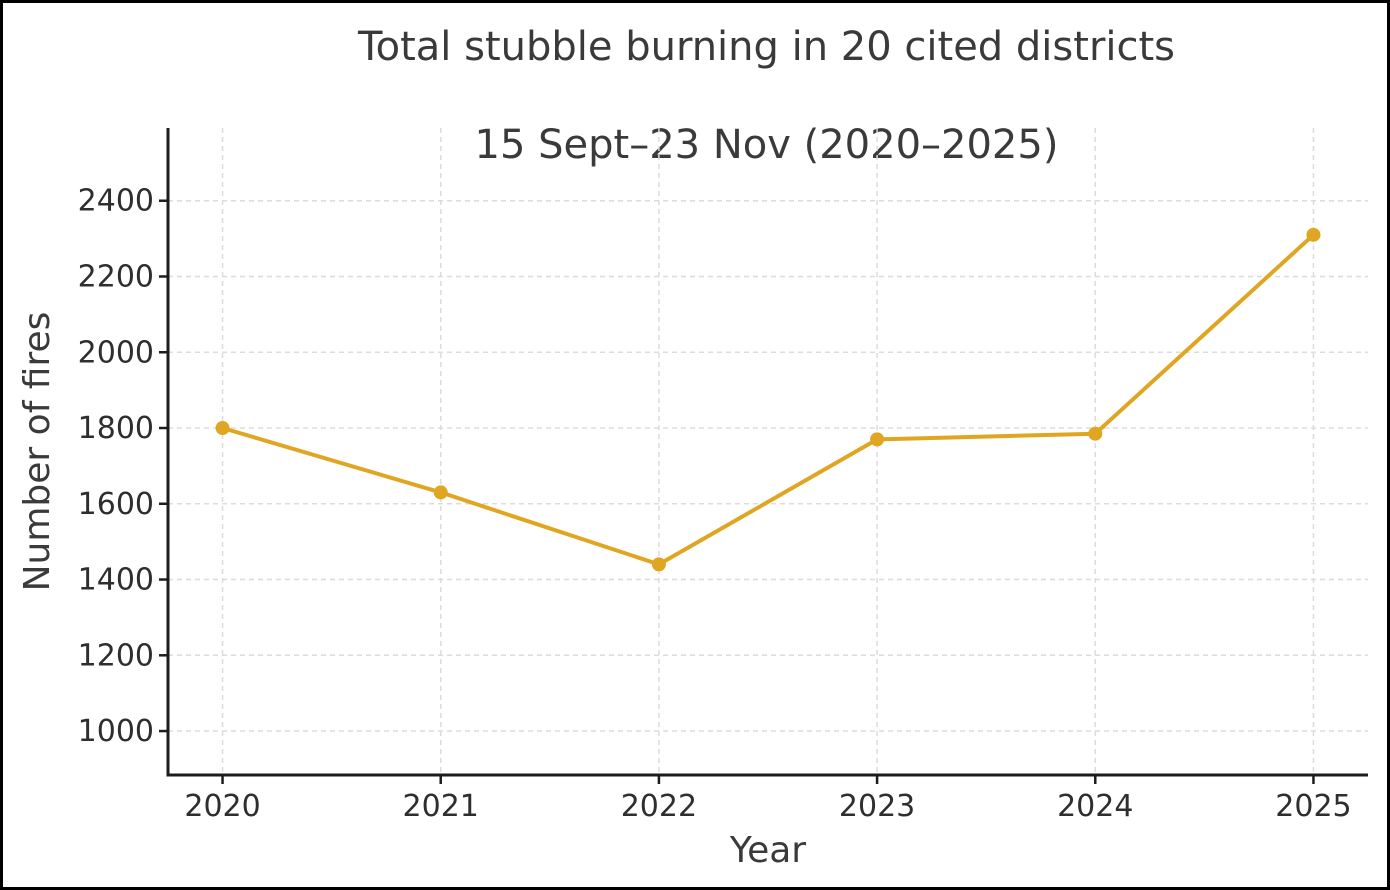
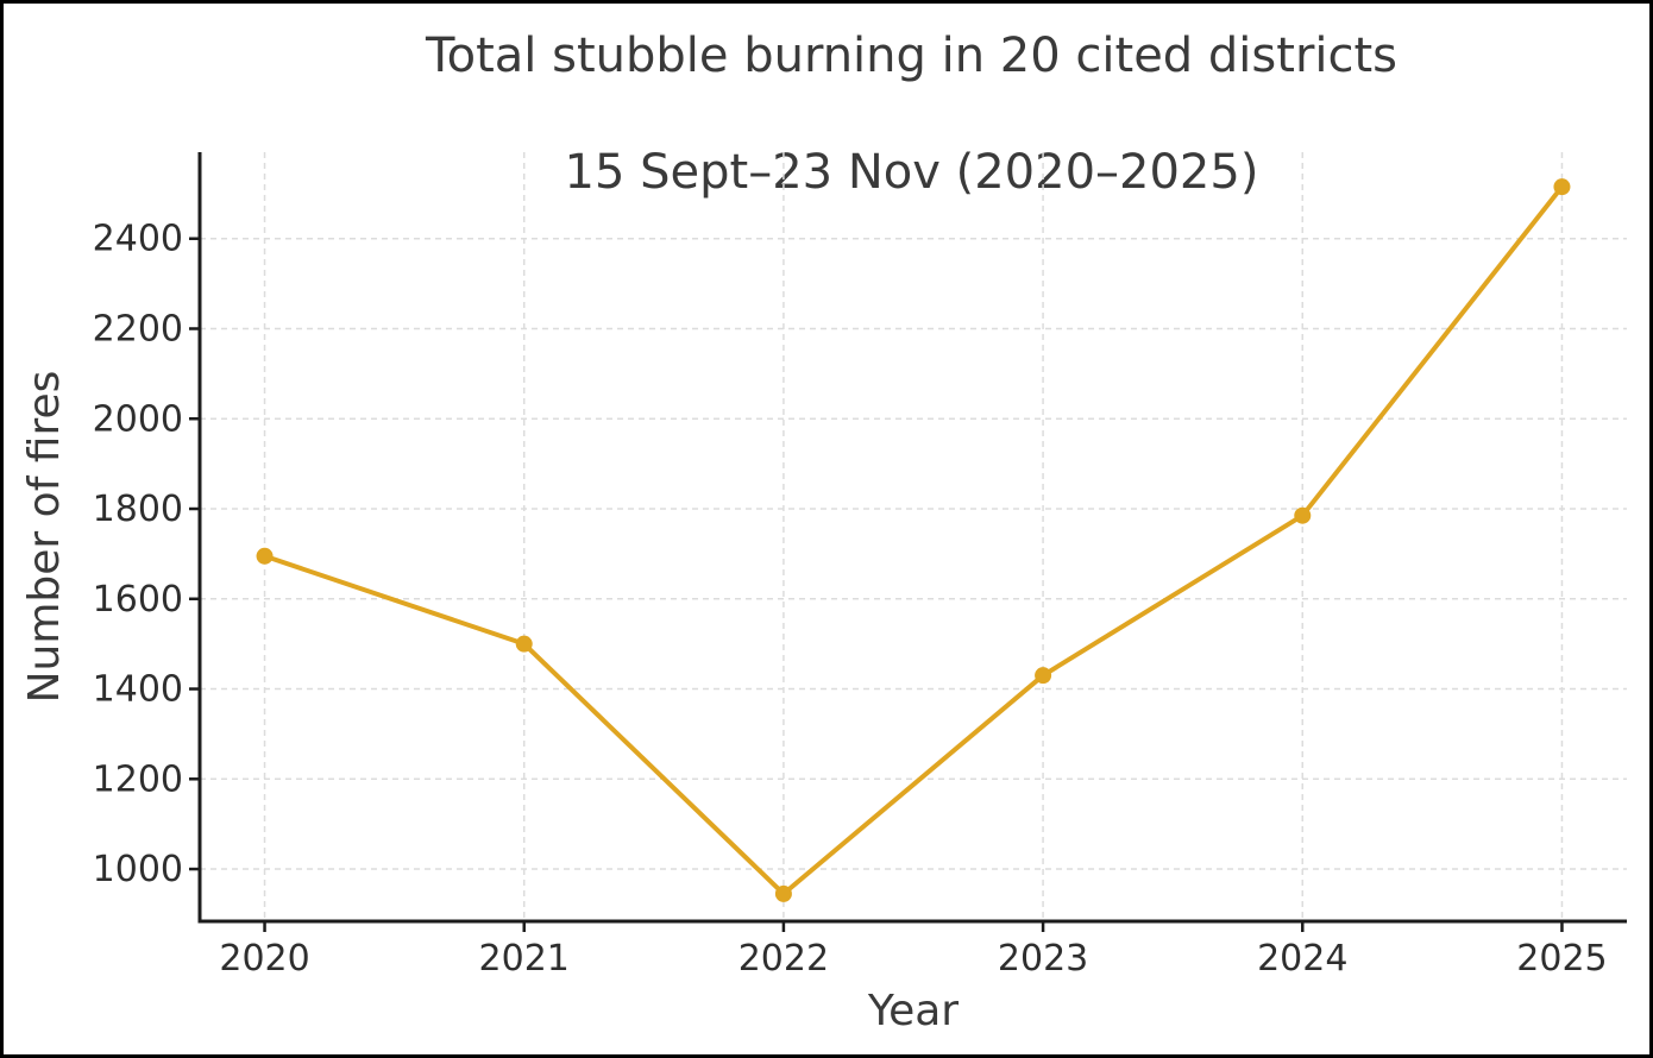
2020: 1800 -> 1700
2021: 1630 -> 1500
2022: 1440 -> 940
2023: 1770 -> 1430
2025: 2310 -> 2520
